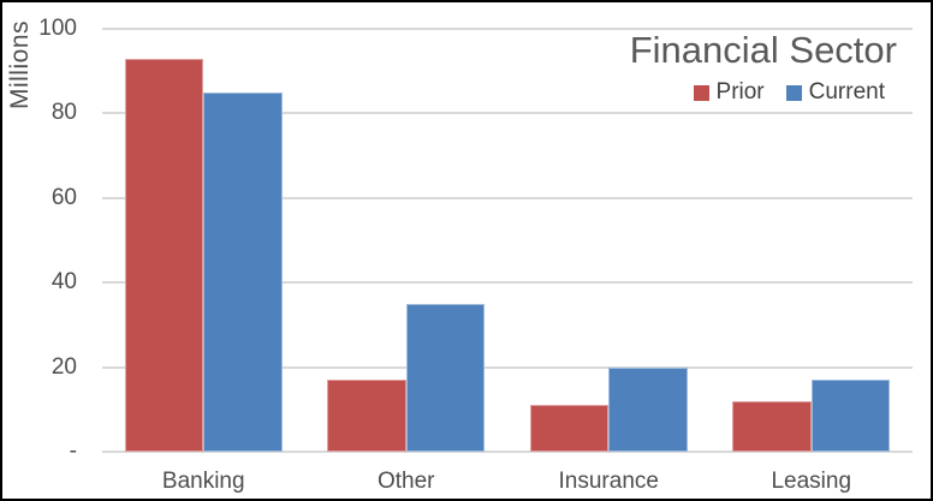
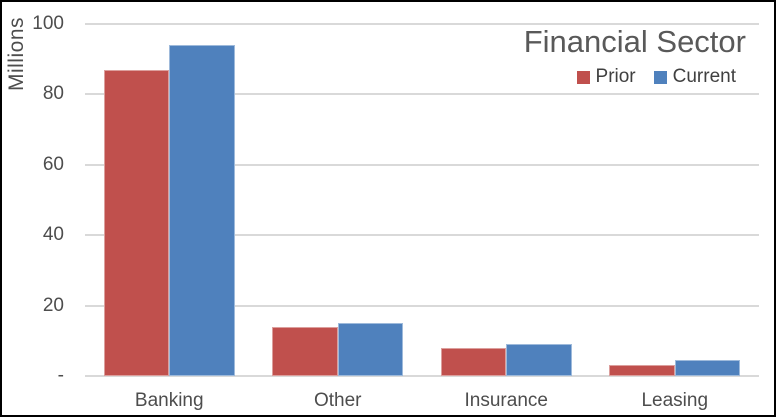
Prior/Banking: 93 -> 87
Current/Banking: 85 -> 94
Prior/Other: 17 -> 14
Current/Other: 35 -> 15
Prior/Insurance: 11 -> 8
Current/Insurance: 20 -> 9
Prior/Leasing: 12 -> 3
Current/Leasing: 17 -> 4
